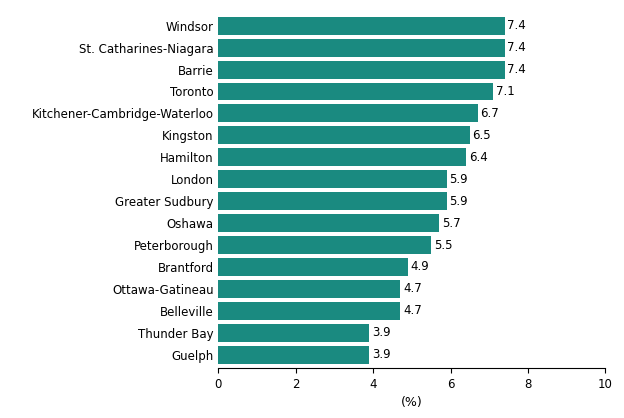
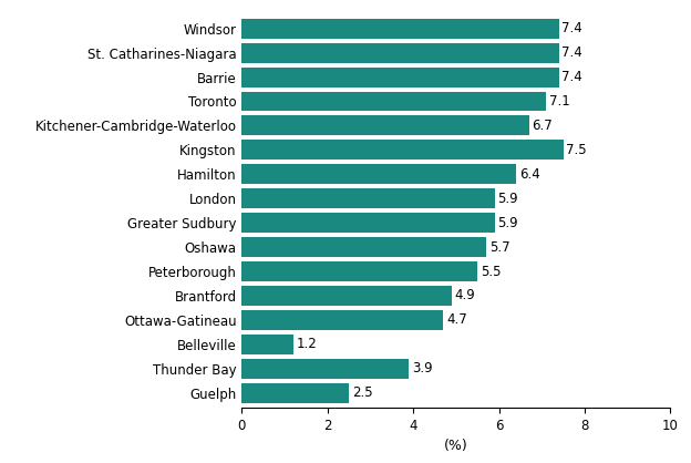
Kingston: 6.5 -> 7.5
Belleville: 4.7 -> 1.2
Guelph: 3.9 -> 2.5
